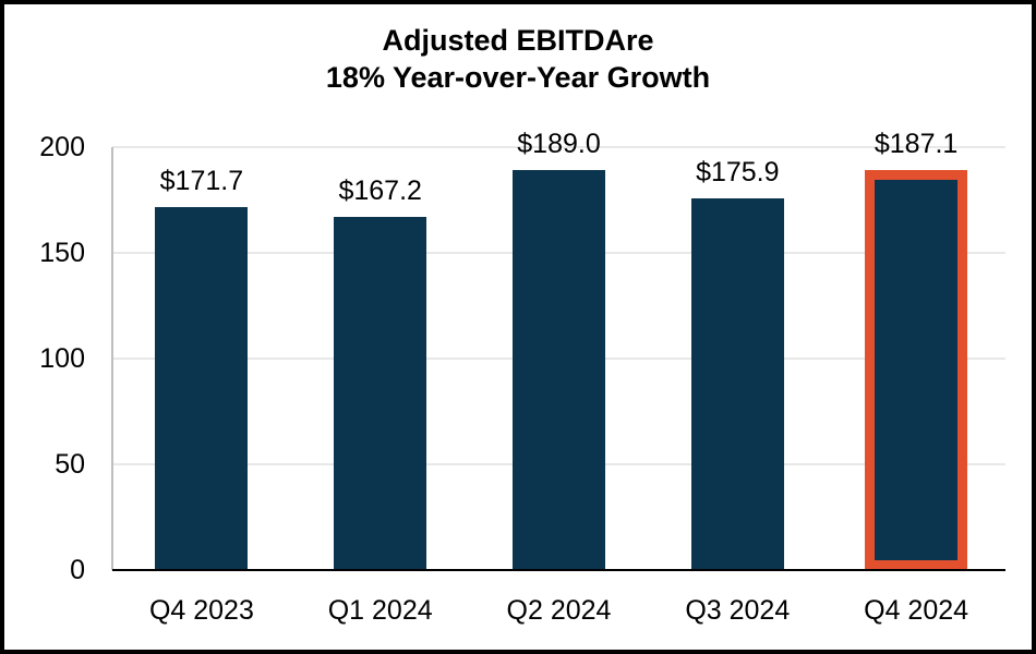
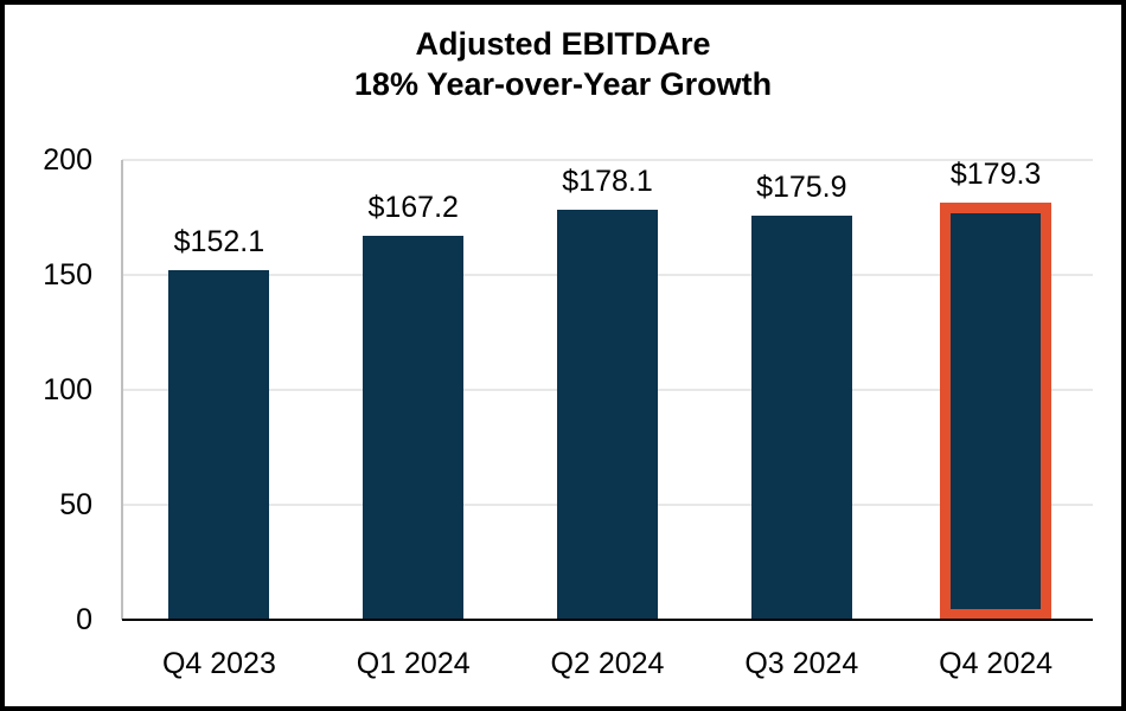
Q4 2023: $171.7 -> $152.1
Q2 2024: $189.0 -> $178.1
Q4 2024: $187.1 -> $179.3
